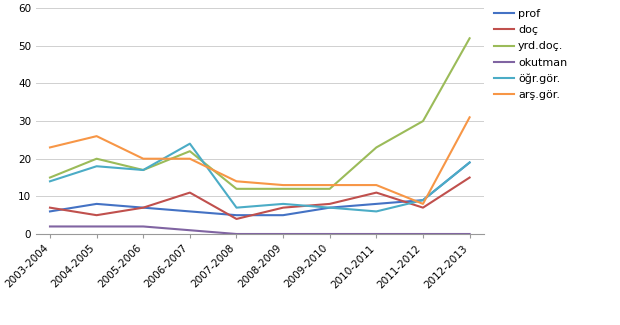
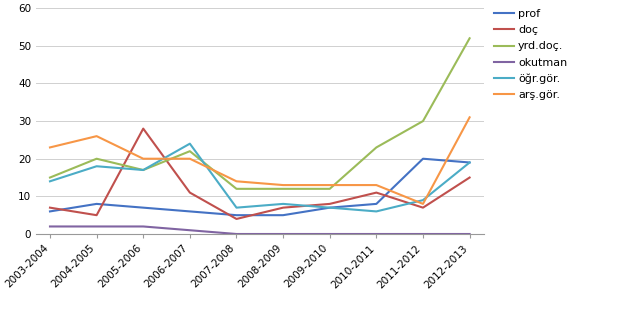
doç/2005-2006: 7 -> 28
prof/2011-2012: 9 -> 20
